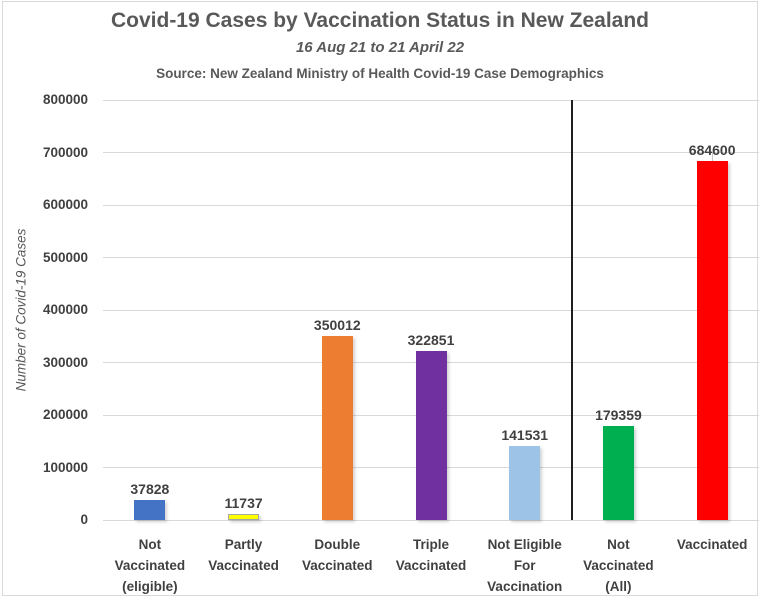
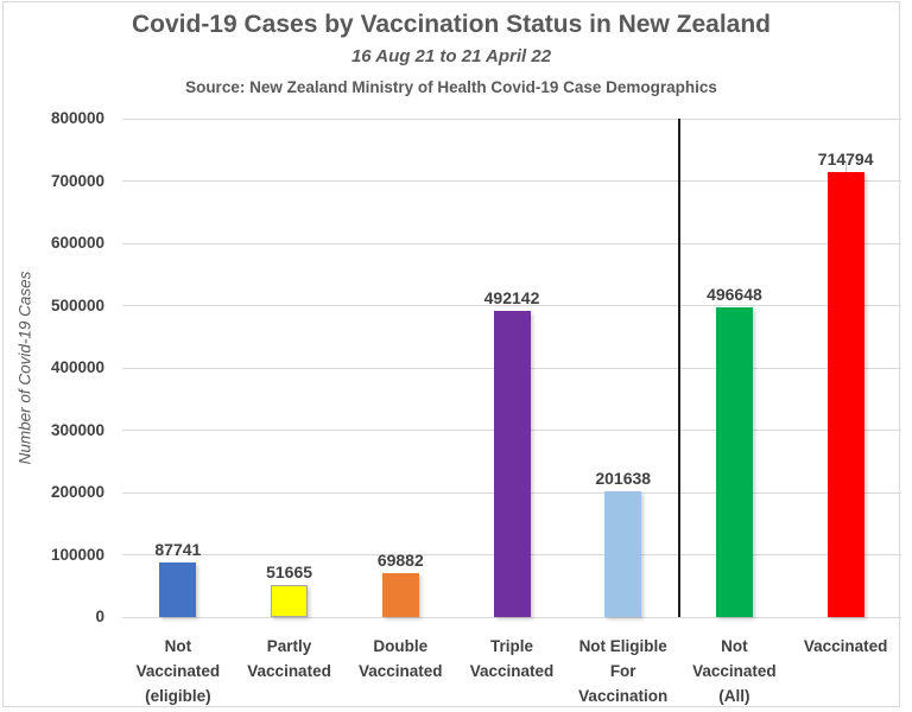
Not Vaccinated (eligible): 37828 -> 87741
Partly Vaccinated: 11737 -> 51665
Double Vaccinated: 350012 -> 69882
Triple Vaccinated: 322851 -> 492142
Not Eligible For Vaccination: 141531 -> 201638
Not Vaccinated (All): 179359 -> 496648
Vaccinated: 684600 -> 714794
